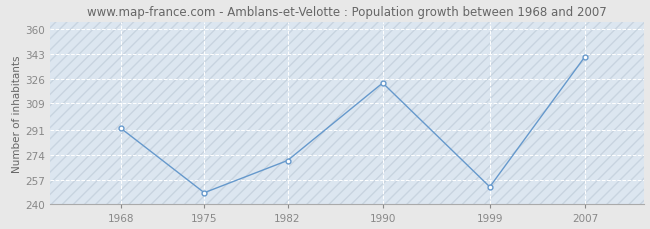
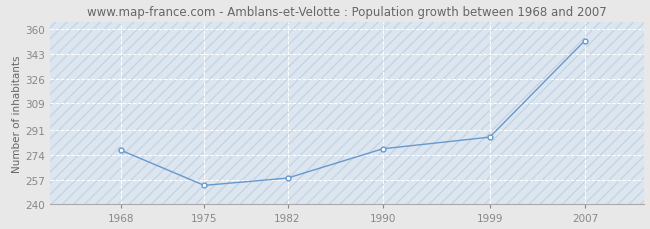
1968: 292 -> 277
1975: 248 -> 253
1982: 270 -> 258
1990: 323 -> 278
1999: 252 -> 286
2007: 341 -> 352
